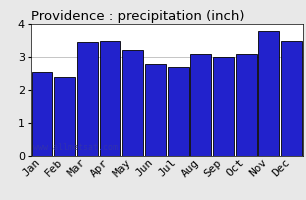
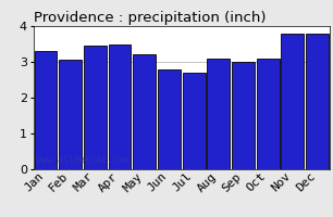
Jan: 2.55 -> 3.30
Feb: 2.40 -> 3.05
Dec: 3.50 -> 3.80
